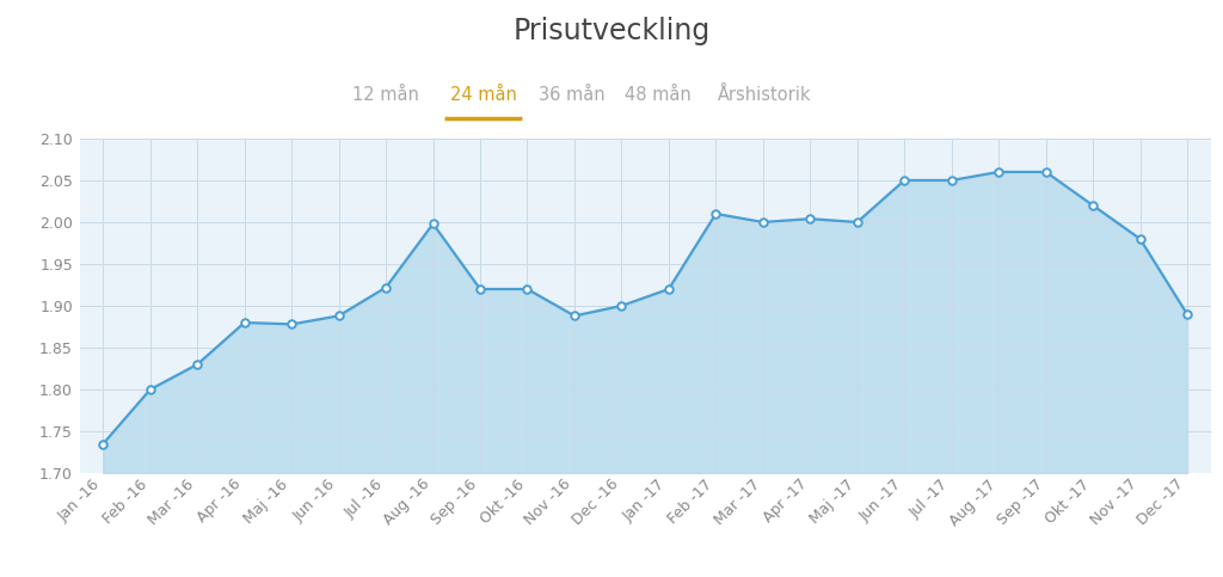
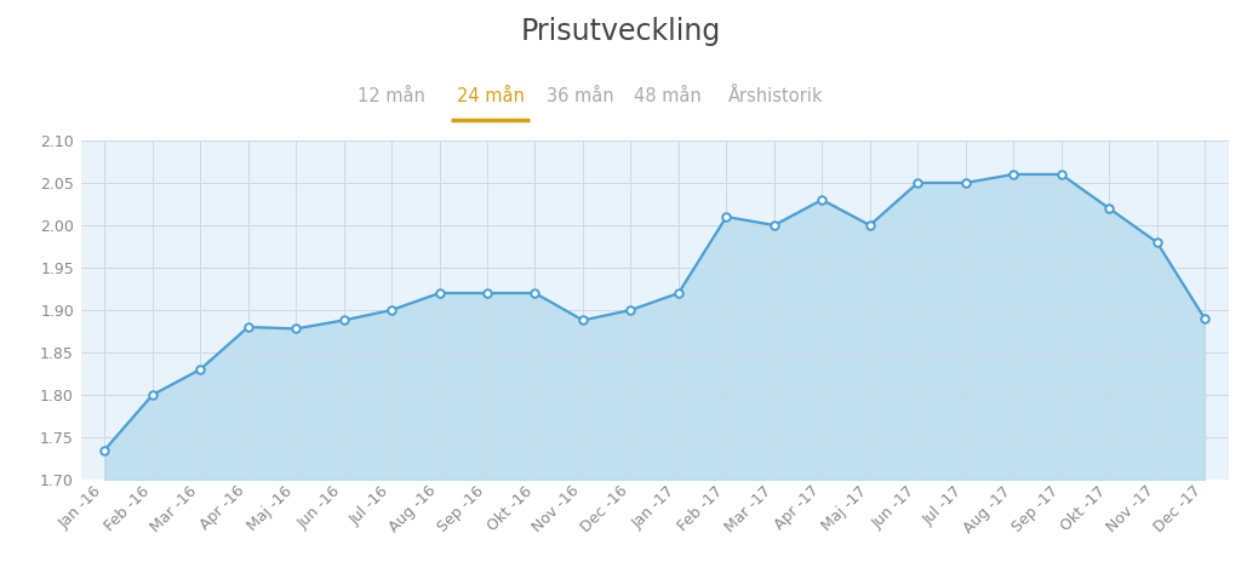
Jul -16: 1.922 -> 1.900
Aug -16: 1.998 -> 1.920
Apr -17: 2.004 -> 2.030
